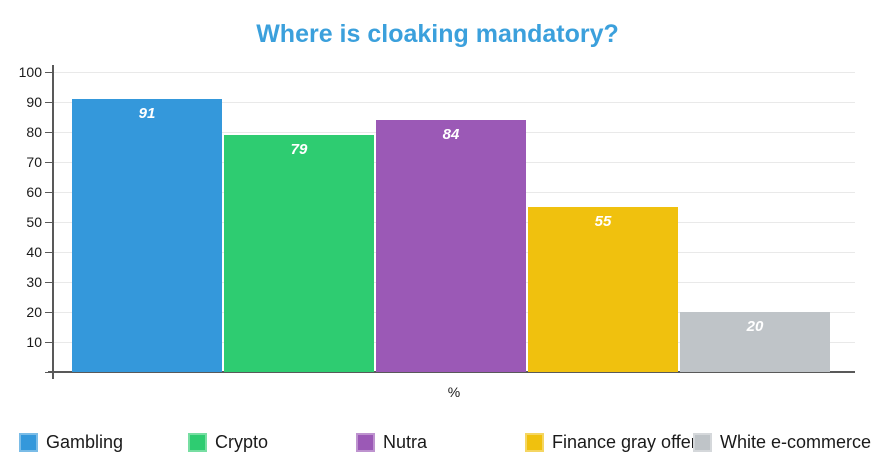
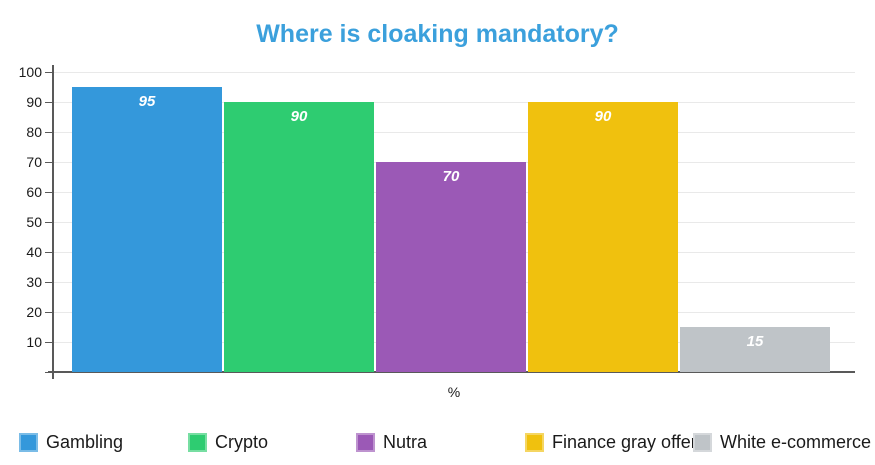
Gambling: 91 -> 95
Crypto: 79 -> 90
Nutra: 84 -> 70
Finance gray offers: 55 -> 90
White e-commerce: 20 -> 15
